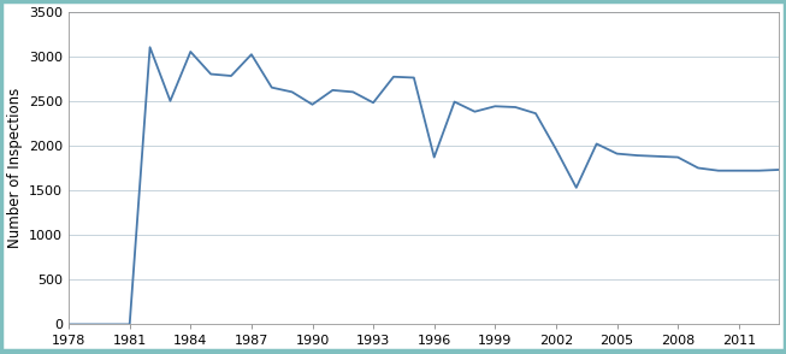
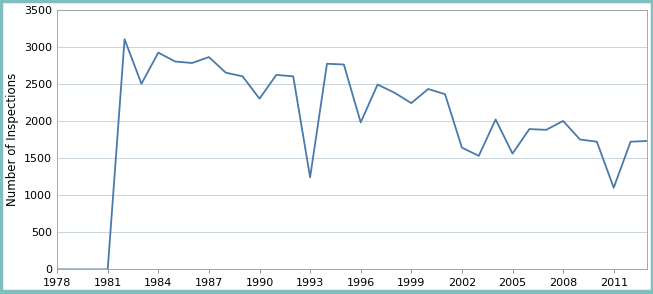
1984: 3050 -> 2920
1987: 3020 -> 2860
1990: 2460 -> 2300
1993: 2480 -> 1240
1996: 1870 -> 1980
1999: 2440 -> 2240
2002: 1960 -> 1640
2005: 1910 -> 1560
2008: 1870 -> 2000
2011: 1720 -> 1100
